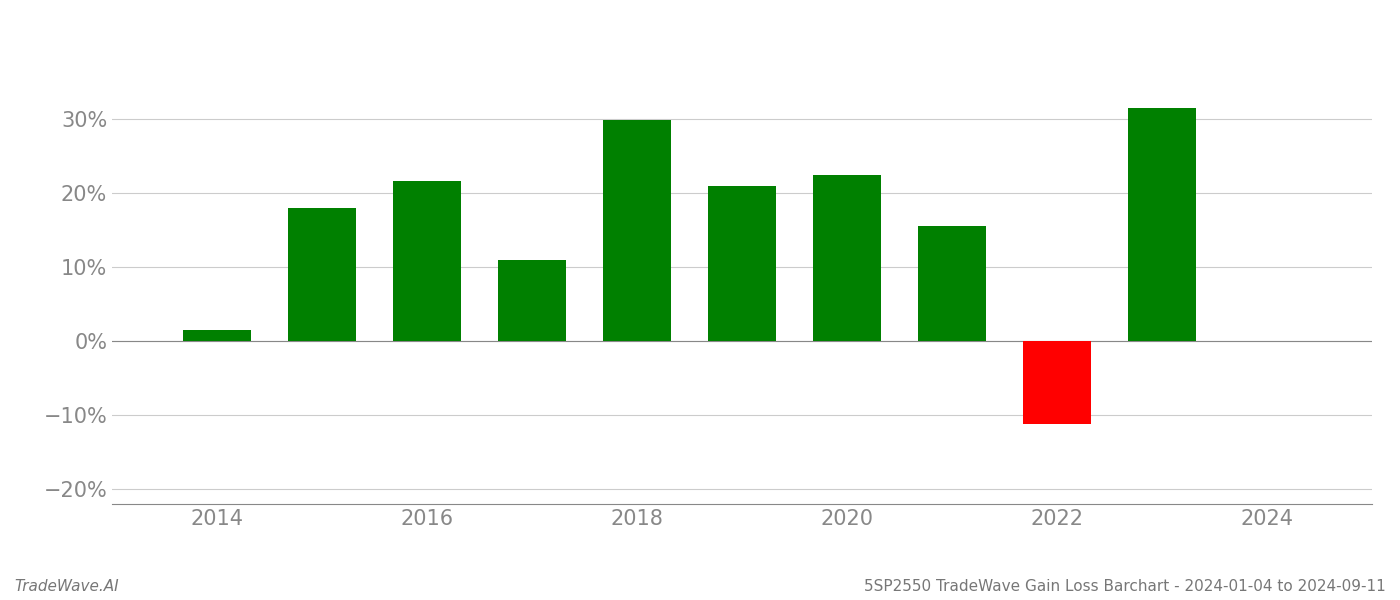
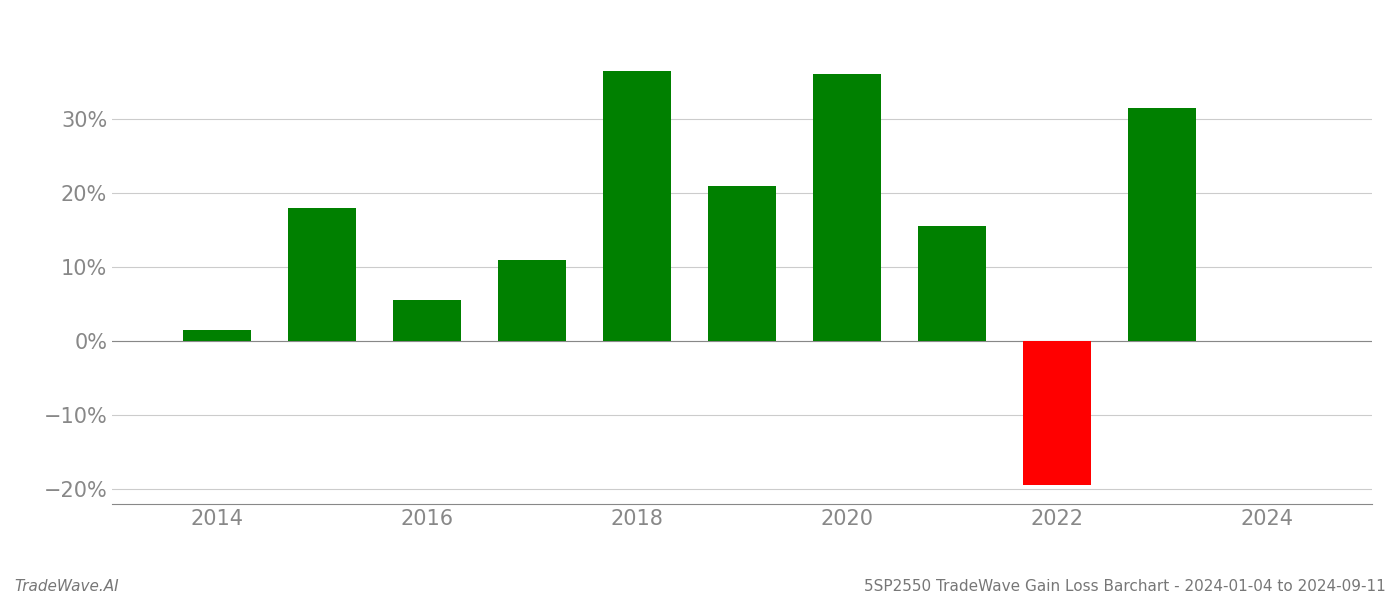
2016: 21.6% -> 5.5%
2018: 29.8% -> 36.5%
2020: 22.4% -> 36.0%
2022: -11.2% -> -19.5%
